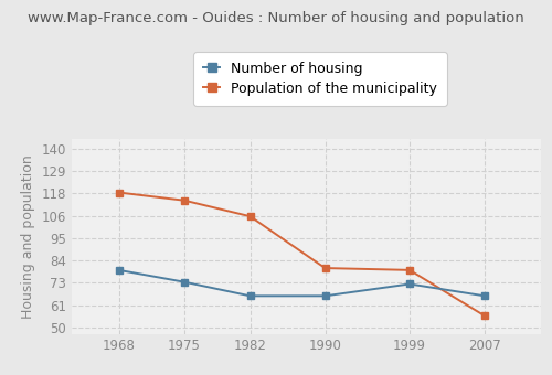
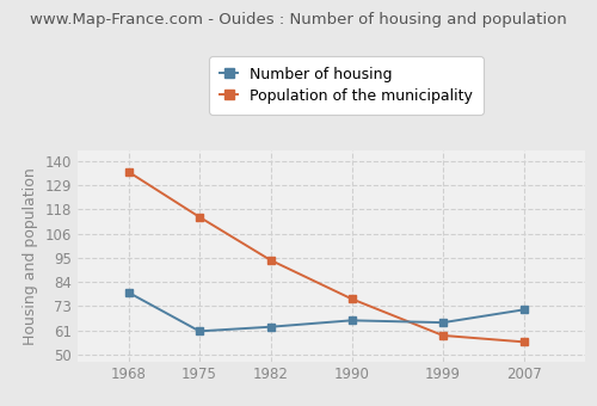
Population of the municipality/1968: 118 -> 135
Number of housing/1975: 73 -> 61
Number of housing/1982: 66 -> 63
Population of the municipality/1982: 106 -> 94
Population of the municipality/1990: 80 -> 76
Number of housing/1999: 72 -> 65
Population of the municipality/1999: 79 -> 59
Number of housing/2007: 66 -> 71
